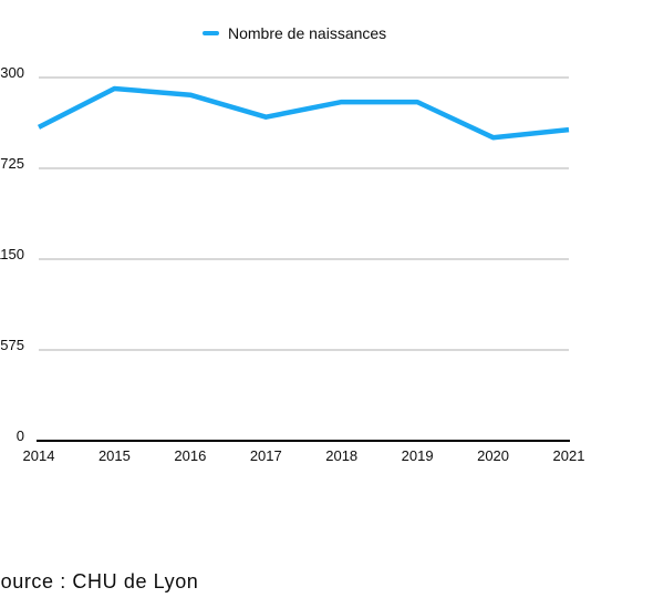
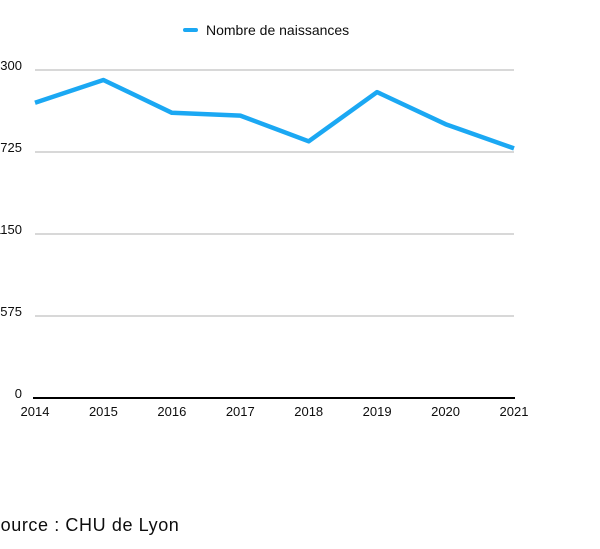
2014: 1980 -> 2070
2016: 2190 -> 2000
2017: 2050 -> 1980
2018: 2140 -> 1800
2021: 1970 -> 1750
